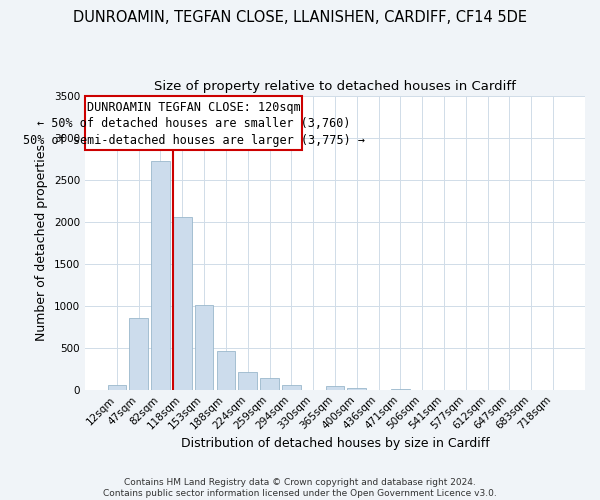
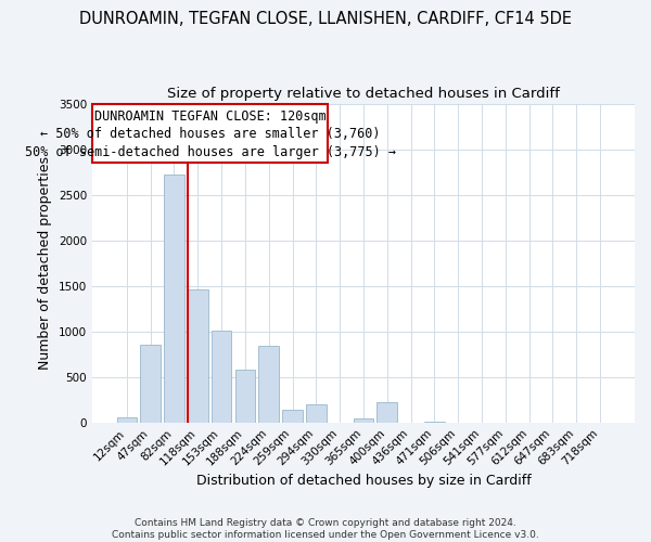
118sqm: 2060 -> 1460
188sqm: 460 -> 580
224sqm: 210 -> 840
294sqm: 60 -> 200
400sqm: 20 -> 220
